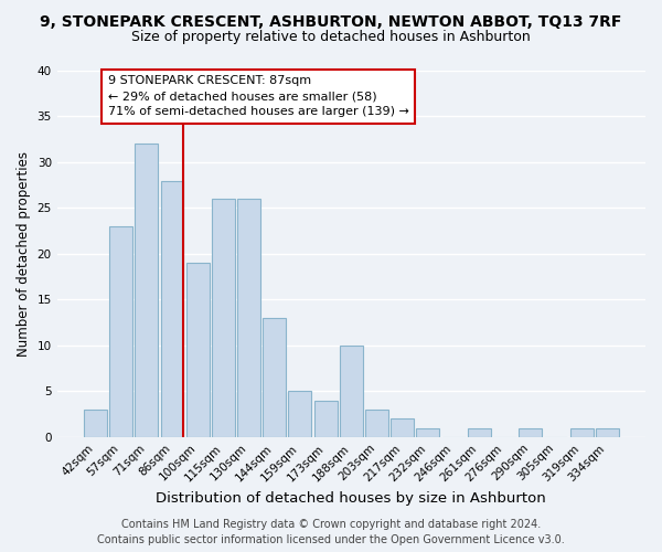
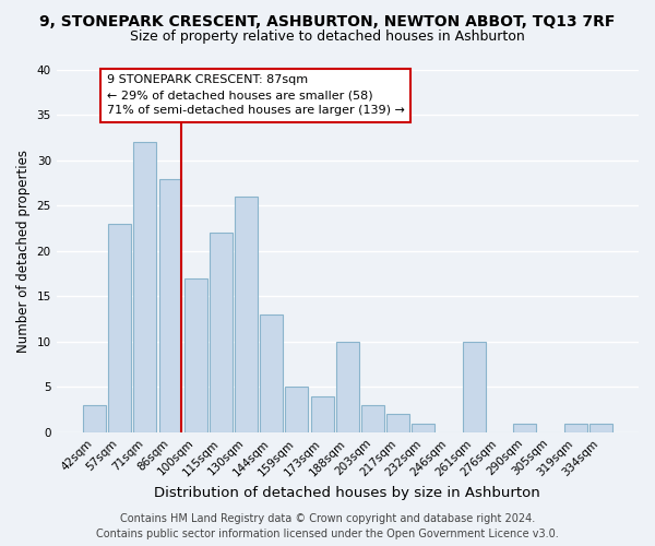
100sqm: 19 -> 17
115sqm: 26 -> 22
261sqm: 1 -> 10
